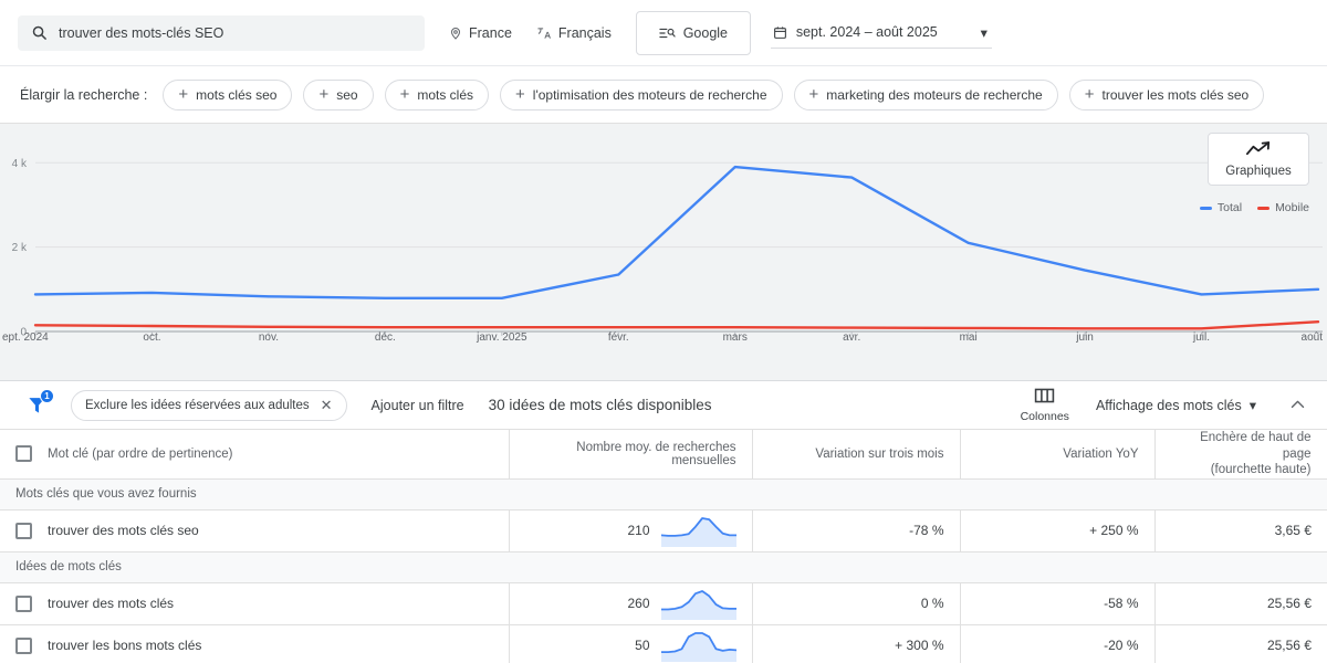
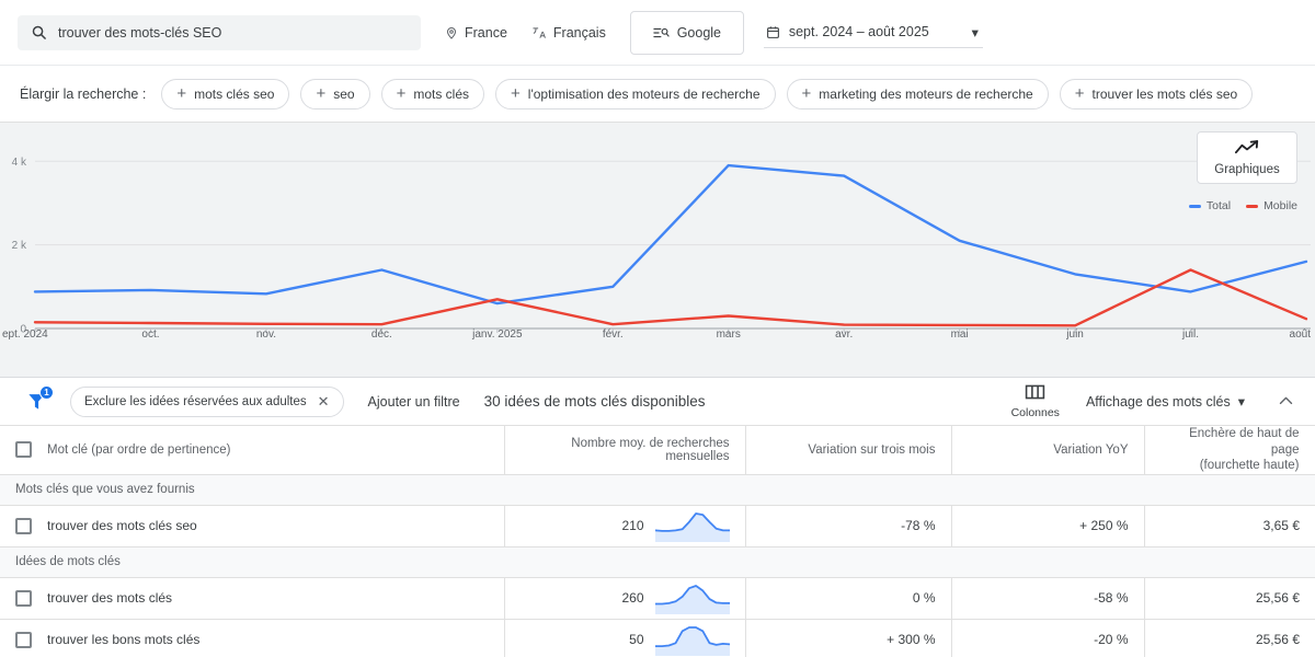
Total/déc.: 0.8k -> 1.4k
Total/janv. 2025: 0.8k -> 0.6k
Mobile/janv. 2025: 0.1k -> 0.7k
Total/févr.: 1.4k -> 1.0k
Mobile/mars: 0.1k -> 0.3k
Total/juin: 1.4k -> 1.3k
Mobile/juil.: 0.1k -> 1.4k
Total/août: 1.0k -> 1.6k
